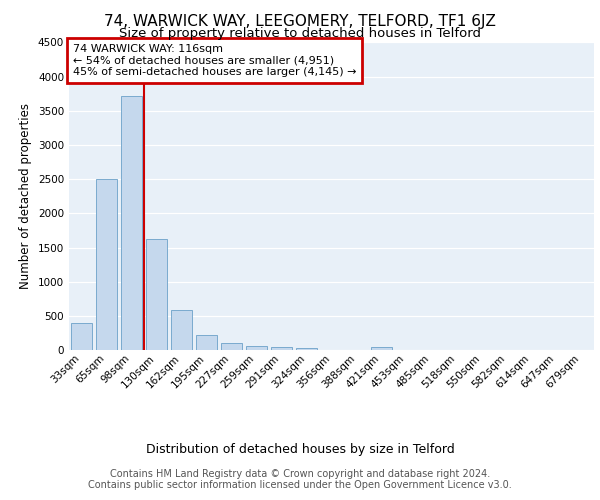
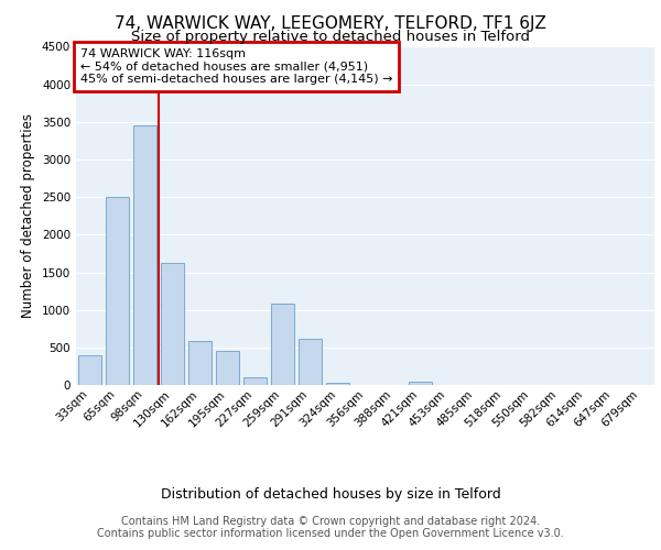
98sqm: 3720 -> 3460
195sqm: 220 -> 460
259sqm: 60 -> 1080
291sqm: 50 -> 620
